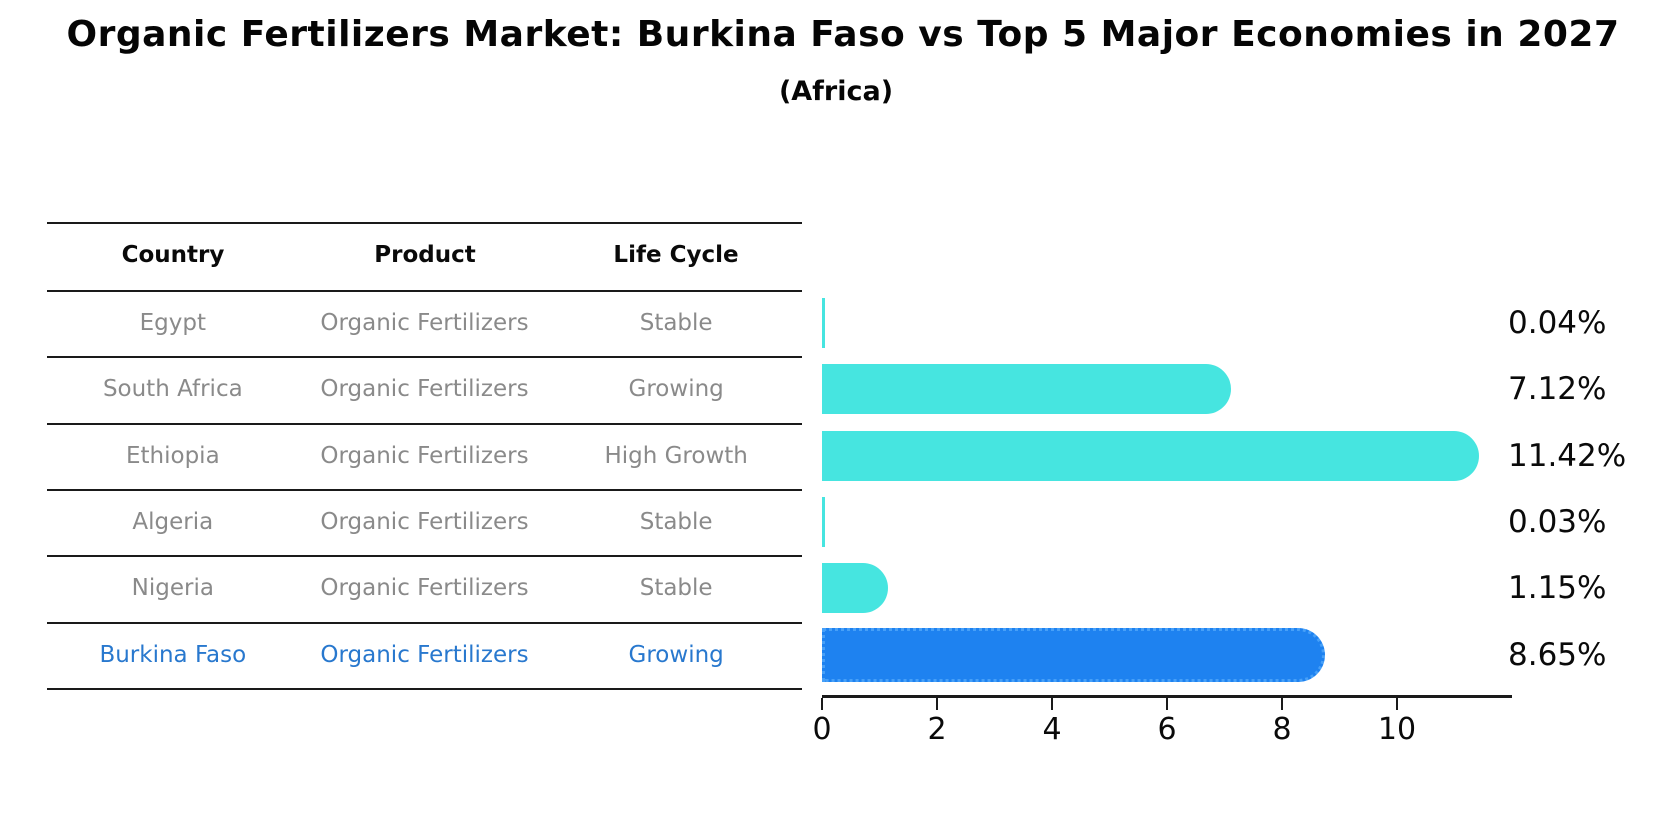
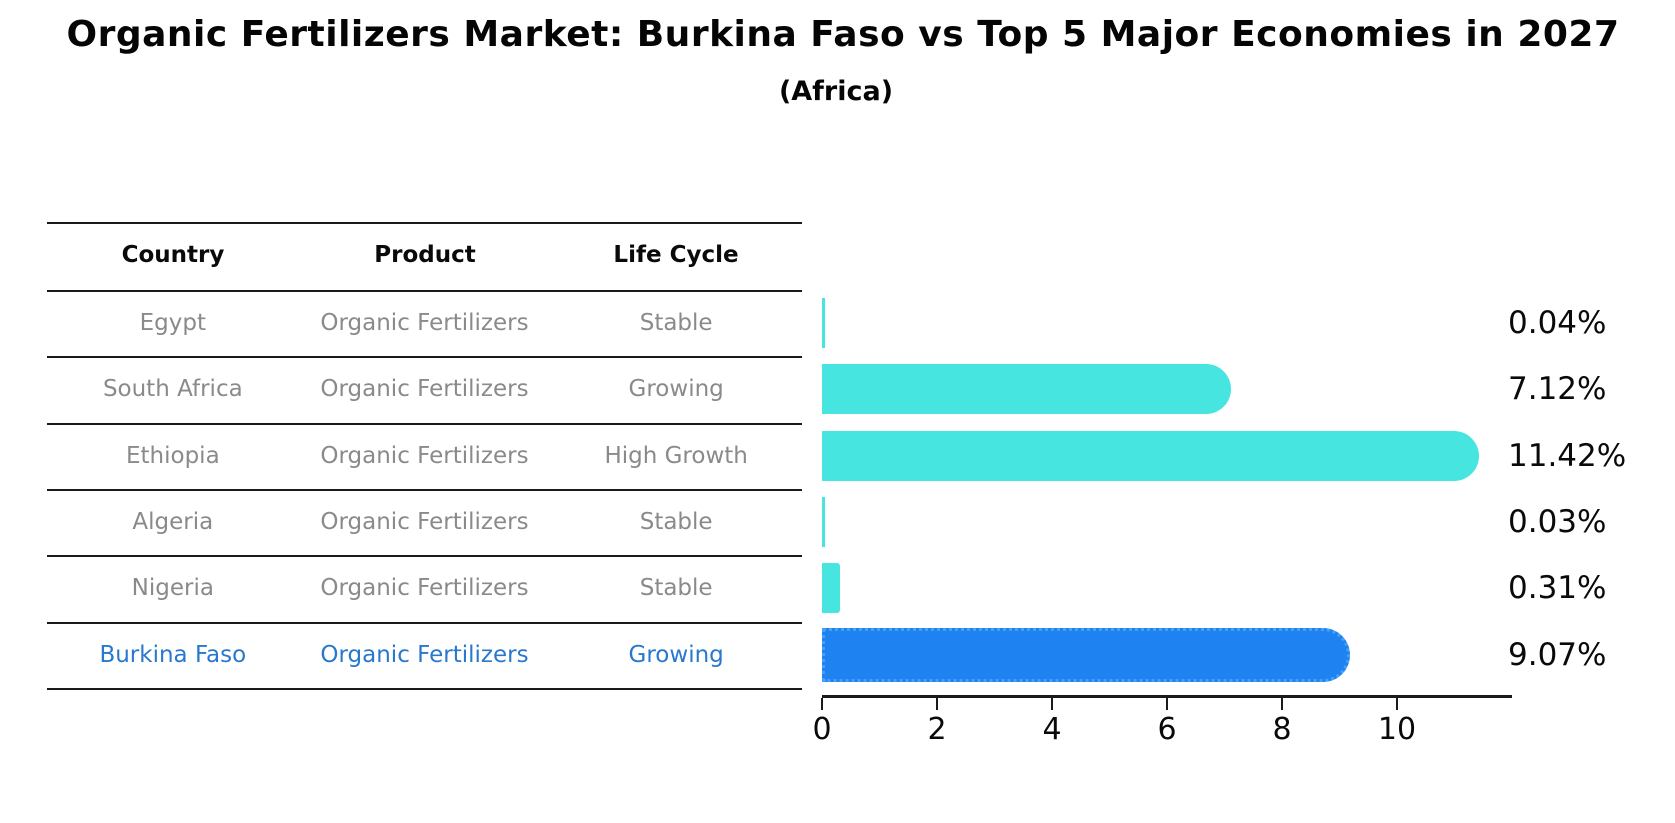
Nigeria: 1.15% -> 0.31%
Burkina Faso: 8.65% -> 9.07%
